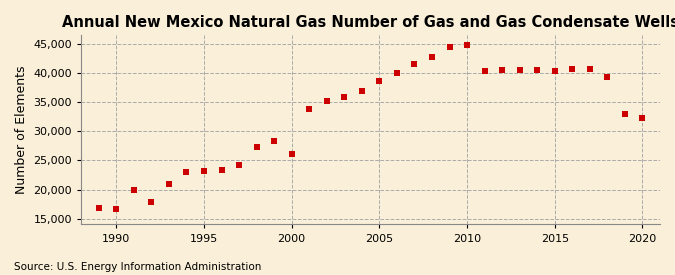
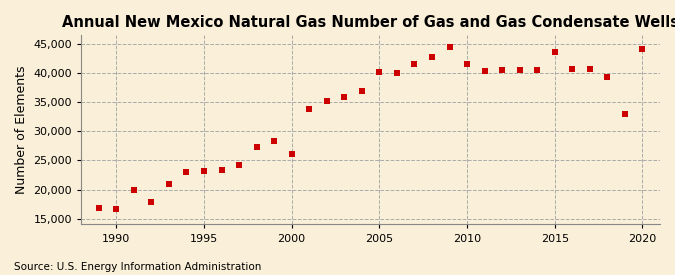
2005: 38,600 -> 40,200
2010: 44,800 -> 41,600
2015: 40,400 -> 43,600
2020: 32,300 -> 44,200
